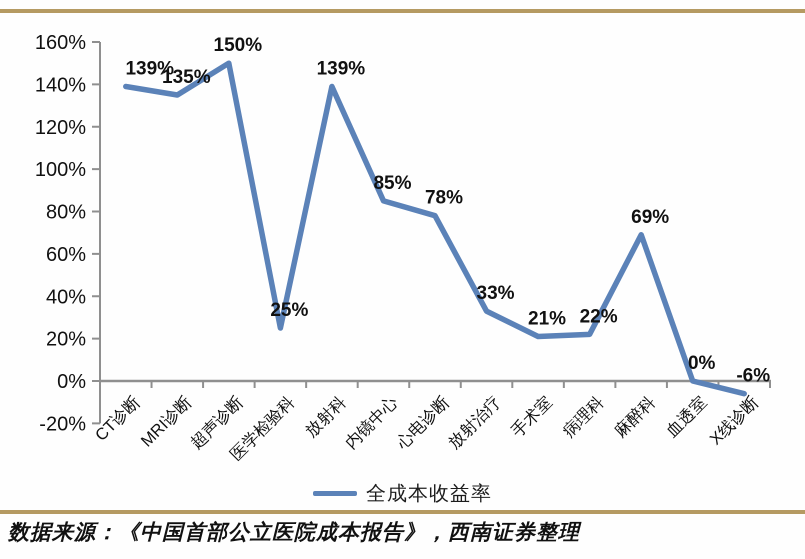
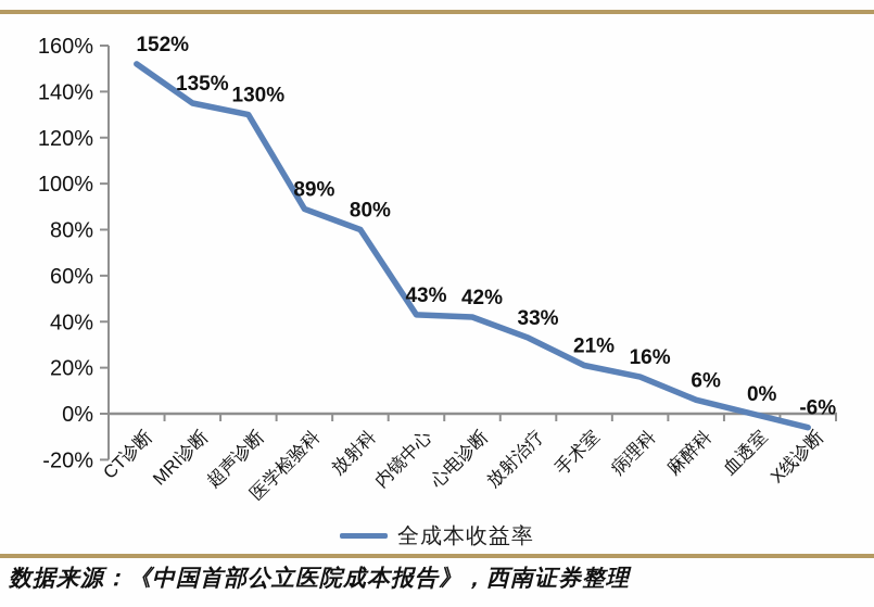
CT诊断: 139% -> 152%
超声诊断: 150% -> 130%
医学检验科: 25% -> 89%
放射科: 139% -> 80%
内镜中心: 85% -> 43%
心电诊断: 78% -> 42%
病理科: 22% -> 16%
麻醉科: 69% -> 6%
